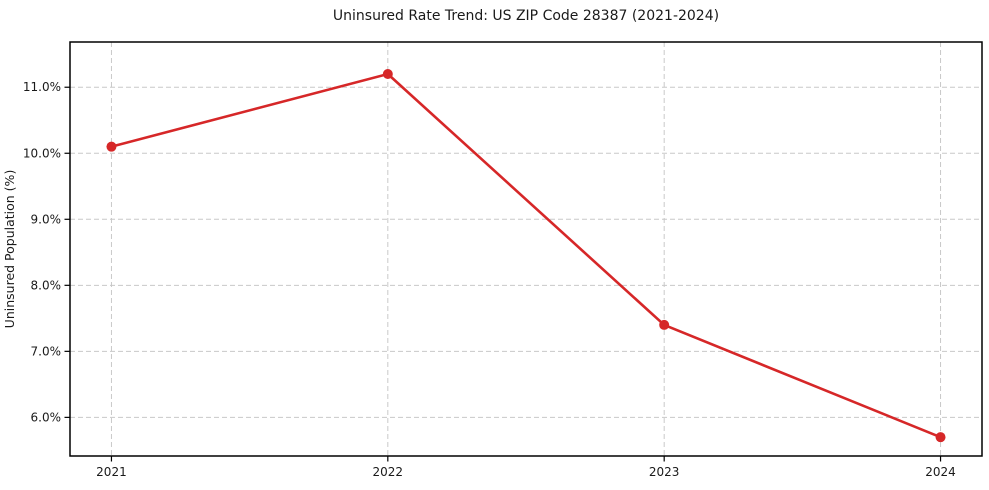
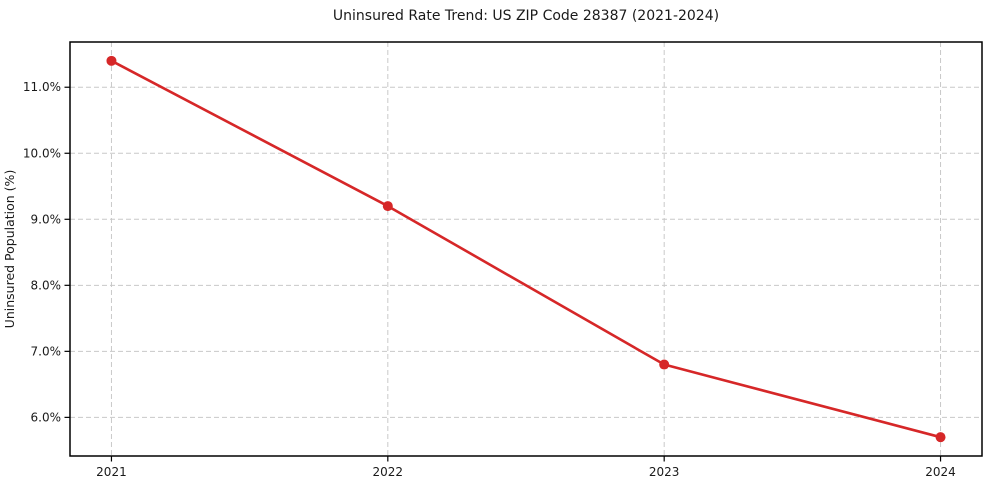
2021: 10.1% -> 11.4%
2022: 11.2% -> 9.2%
2023: 7.4% -> 6.8%
